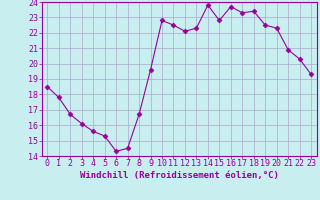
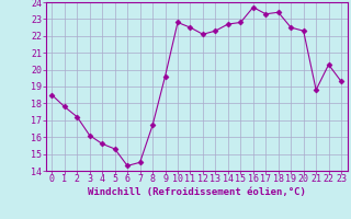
2: 16.7 -> 17.2
14: 23.8 -> 22.7
21: 20.9 -> 18.8
